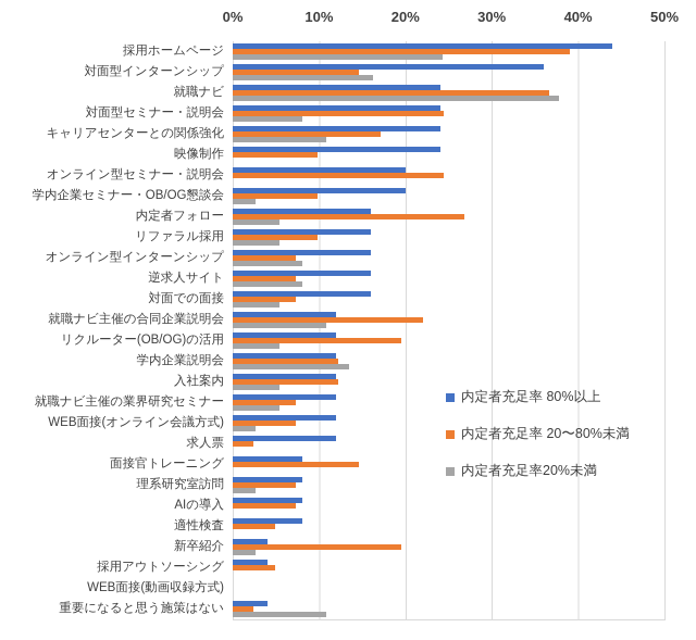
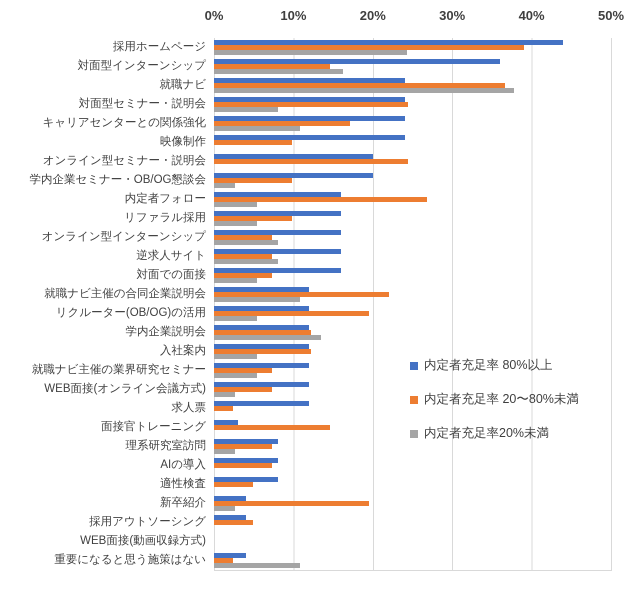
内定者充足率 80%以上/面接官トレーニング: 8% -> 3%
